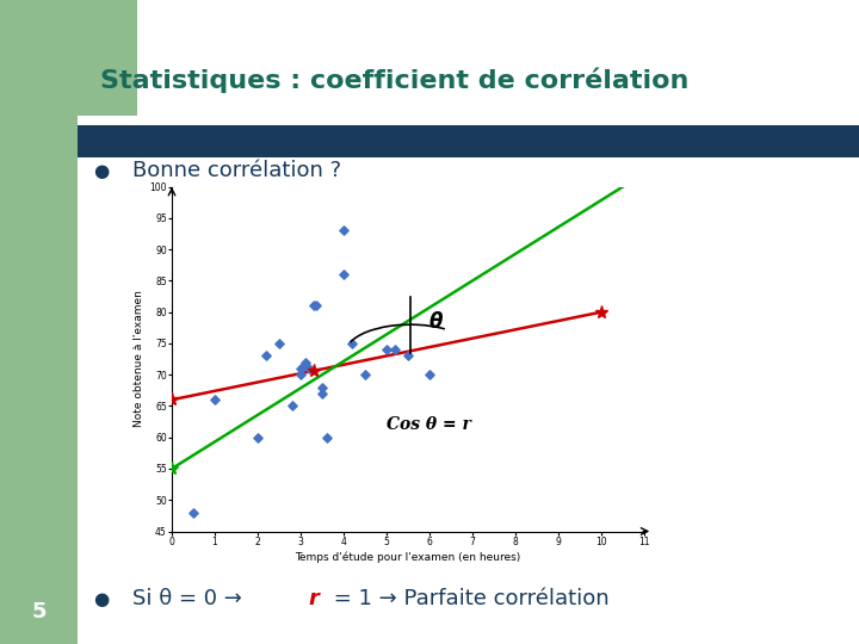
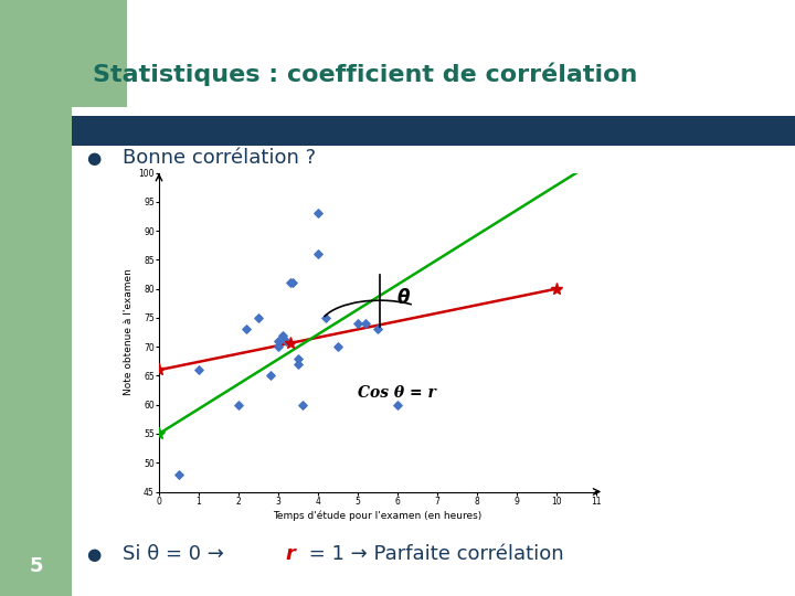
6: 70 -> 60
